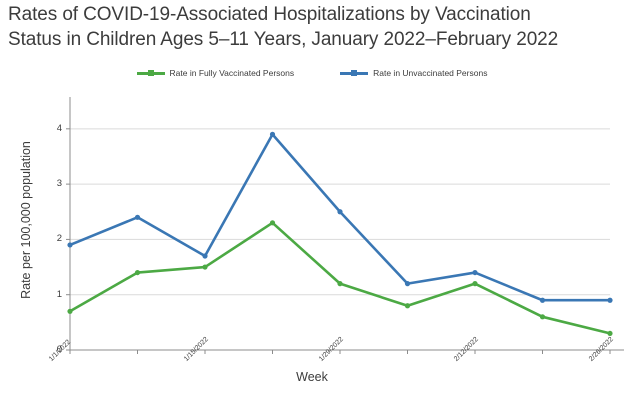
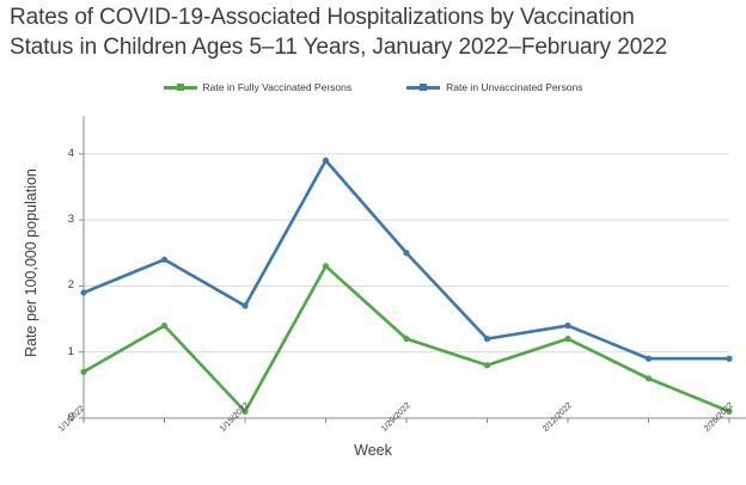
Rate in Fully Vaccinated Persons/1/15/2022: 1.5 -> 0.1
Rate in Fully Vaccinated Persons/2/26/2022: 0.3 -> 0.1
